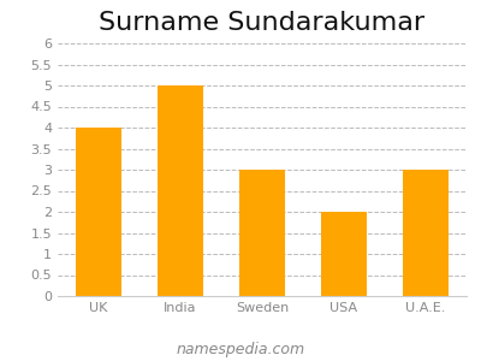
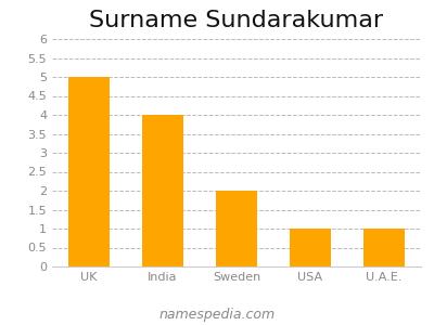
UK: 4 -> 5
India: 5 -> 4
Sweden: 3 -> 2
USA: 2 -> 1
U.A.E.: 3 -> 1
